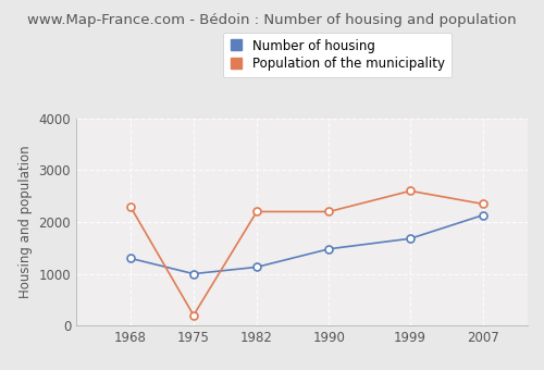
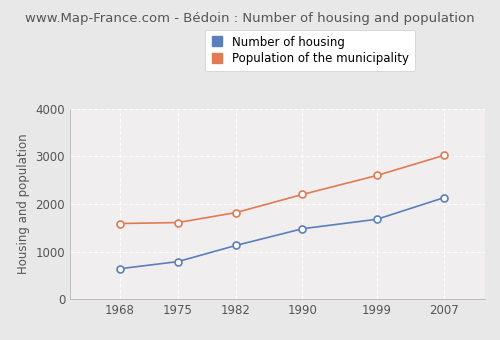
Number of housing/1968: 1300 -> 640
Population of the municipality/1968: 2300 -> 1590
Number of housing/1975: 1000 -> 790
Population of the municipality/1975: 200 -> 1610
Population of the municipality/1982: 2200 -> 1820
Population of the municipality/2007: 2350 -> 3020
